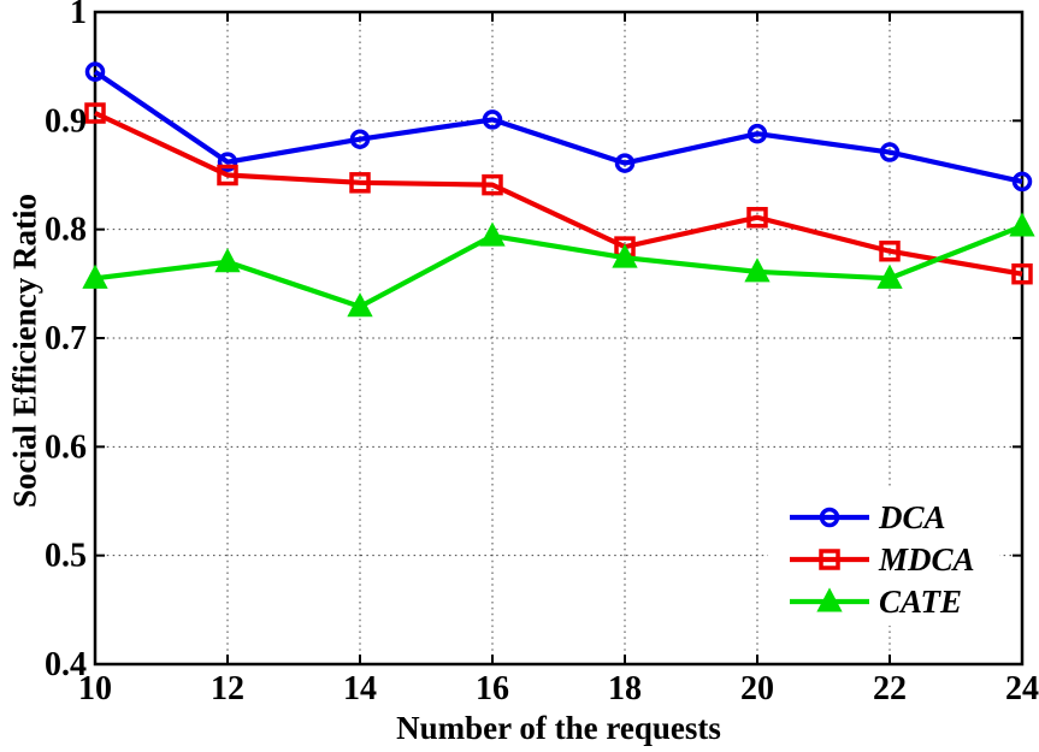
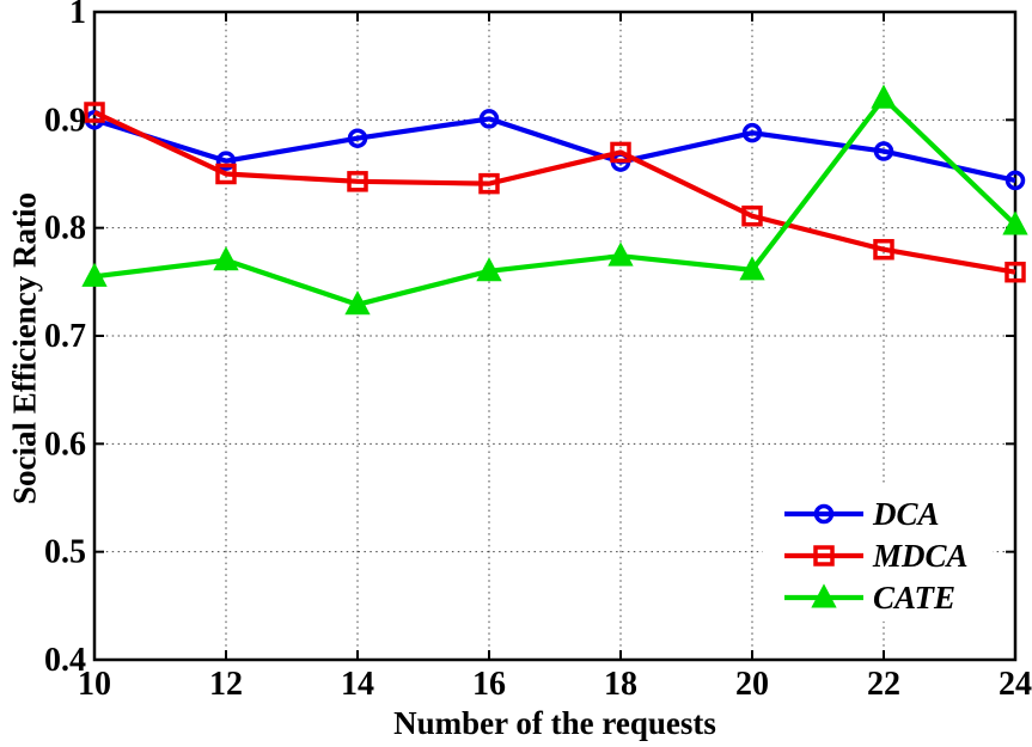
DCA/10: 0.94 -> 0.90
CATE/16: 0.79 -> 0.76
MDCA/18: 0.78 -> 0.87
CATE/22: 0.76 -> 0.92
